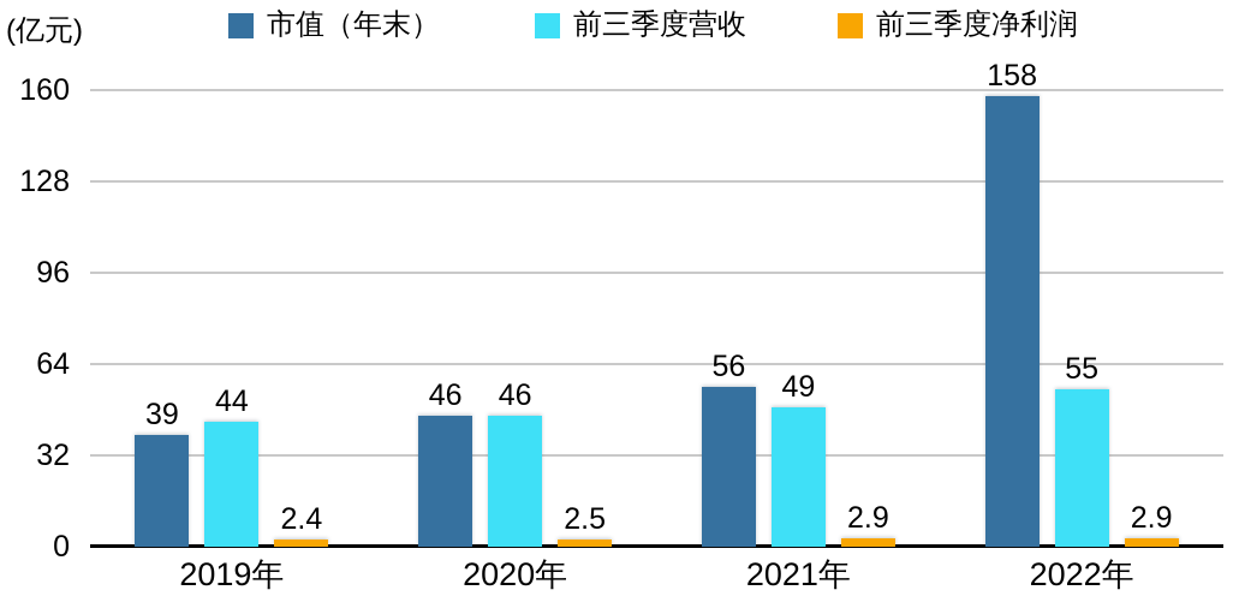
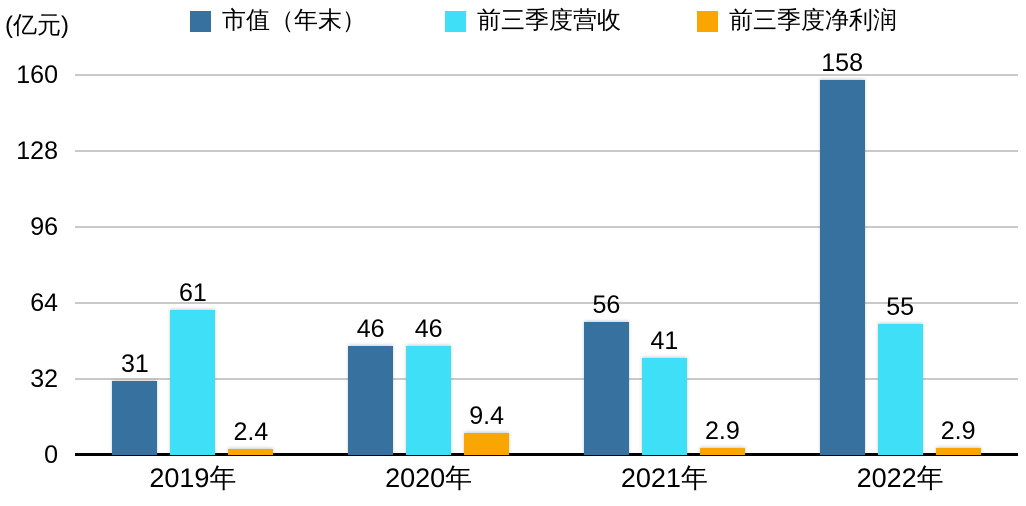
市值（年末）/2019年: 39 -> 31
前三季度营收/2019年: 44 -> 61
前三季度净利润/2020年: 2.5 -> 9.4
前三季度营收/2021年: 49 -> 41
